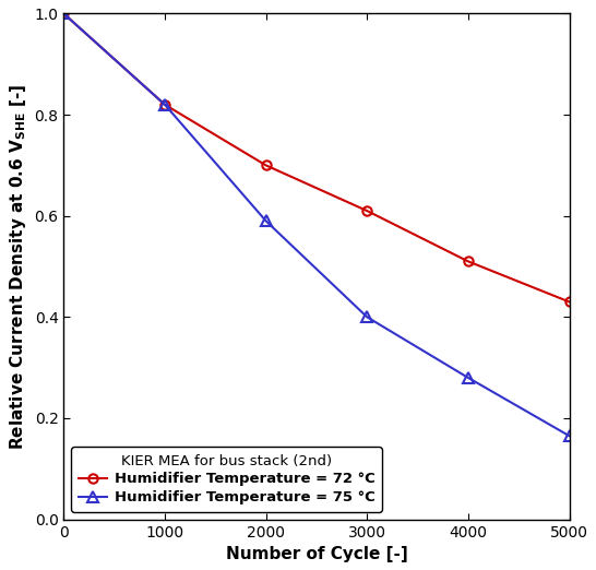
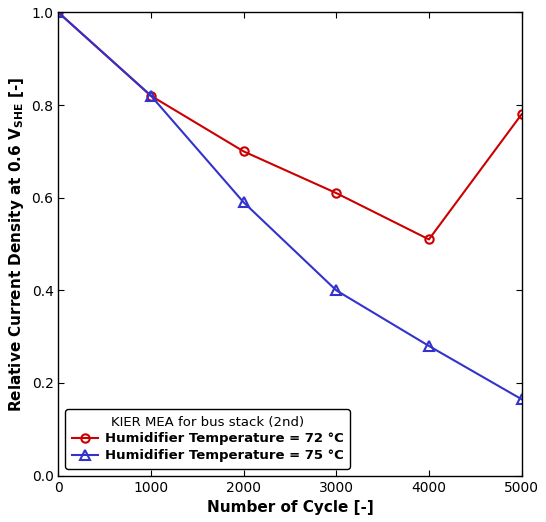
Humidifier Temperature = 72 °C/5000: 0.43 -> 0.78
